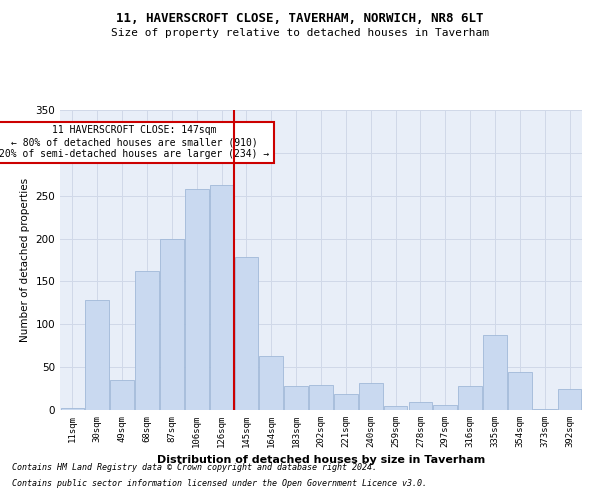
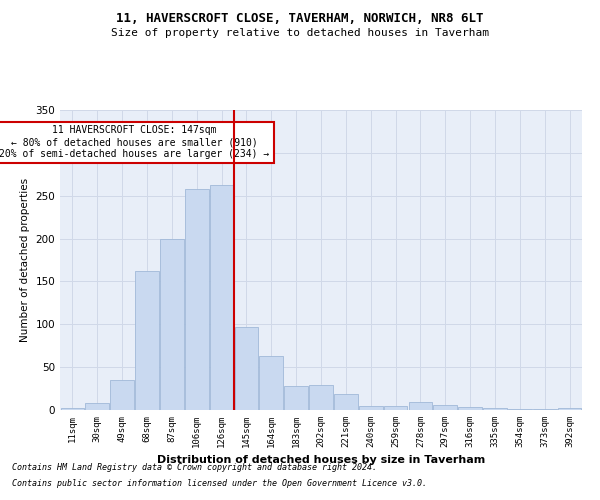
30sqm: 128 -> 8
145sqm: 178 -> 97
240sqm: 32 -> 5
316sqm: 28 -> 3
335sqm: 88 -> 2
354sqm: 44 -> 1
392sqm: 24 -> 2
